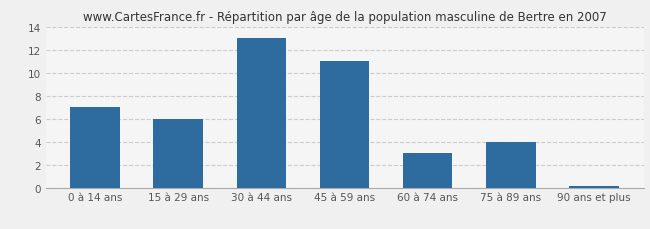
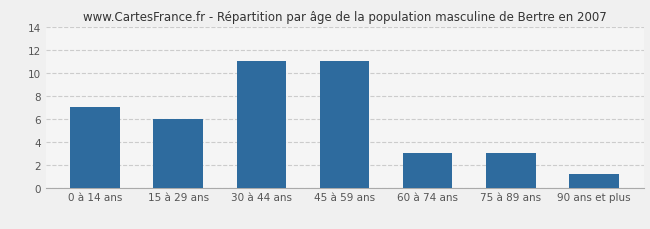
30 à 44 ans: 13.0 -> 11.0
75 à 89 ans: 4.0 -> 3.0
90 ans et plus: 0.1 -> 1.2
